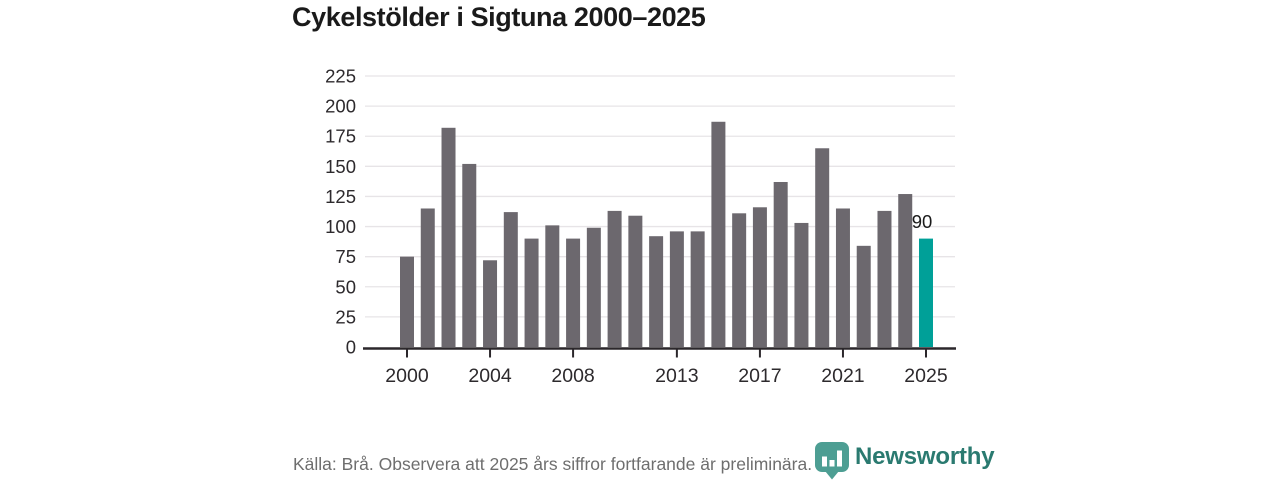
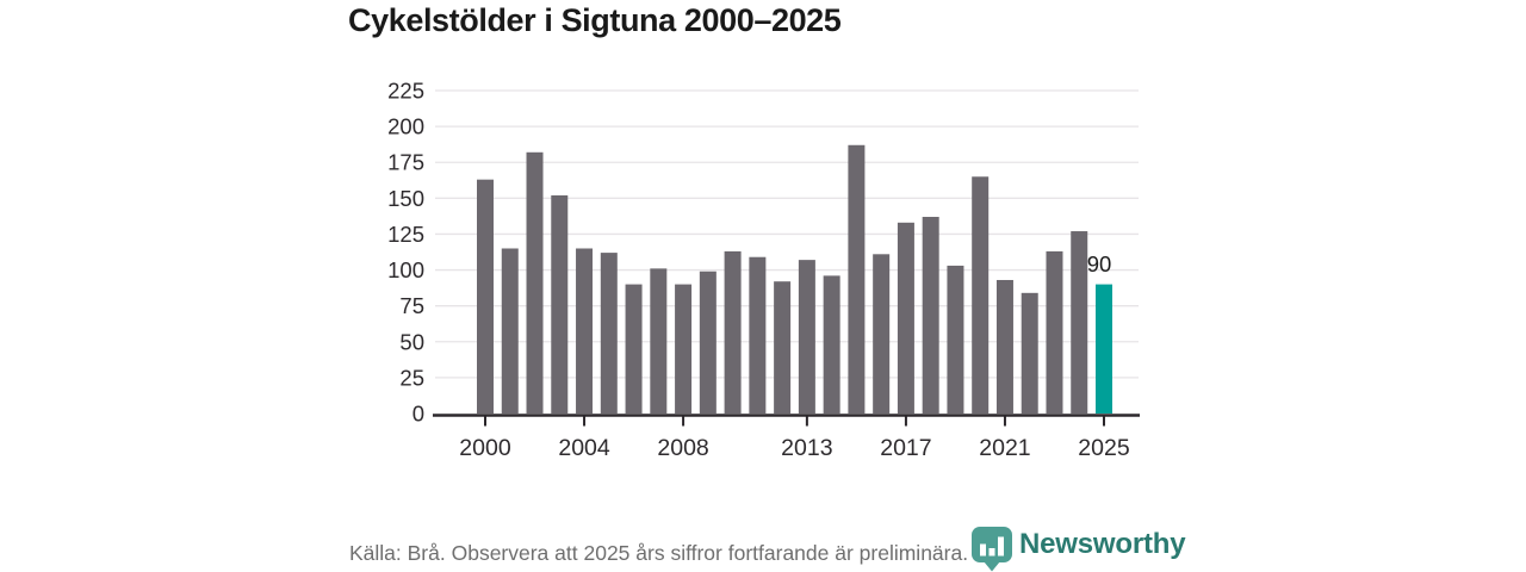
2000: 75 -> 163
2004: 72 -> 115
2013: 96 -> 107
2017: 116 -> 133
2021: 115 -> 93
